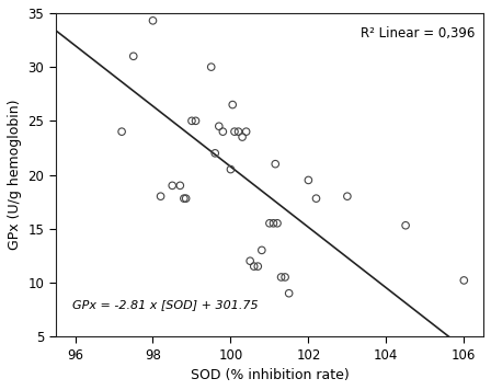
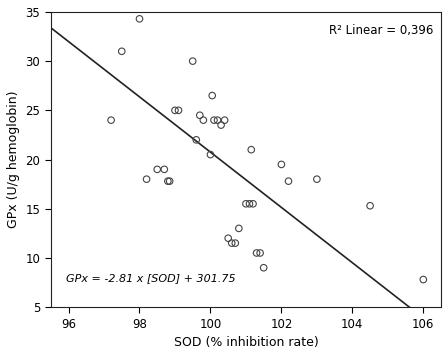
106: 10.2 -> 7.8
